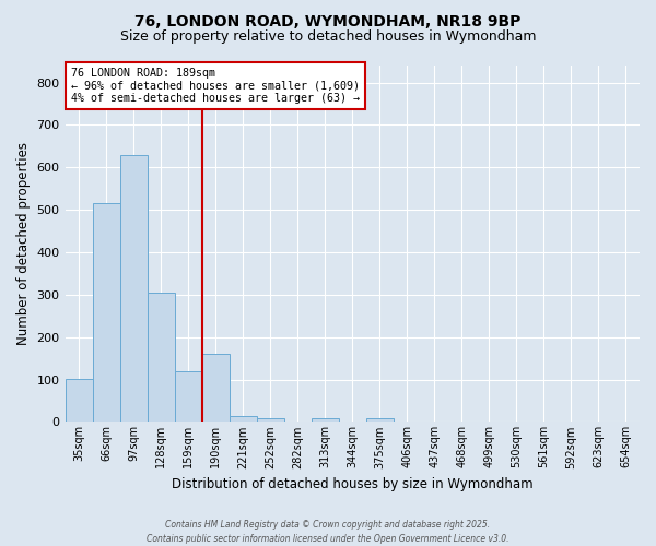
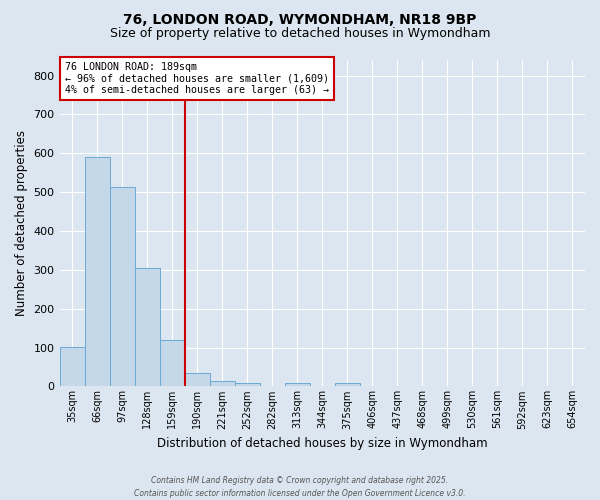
66sqm: 515 -> 590
97sqm: 630 -> 512
190sqm: 160 -> 35
